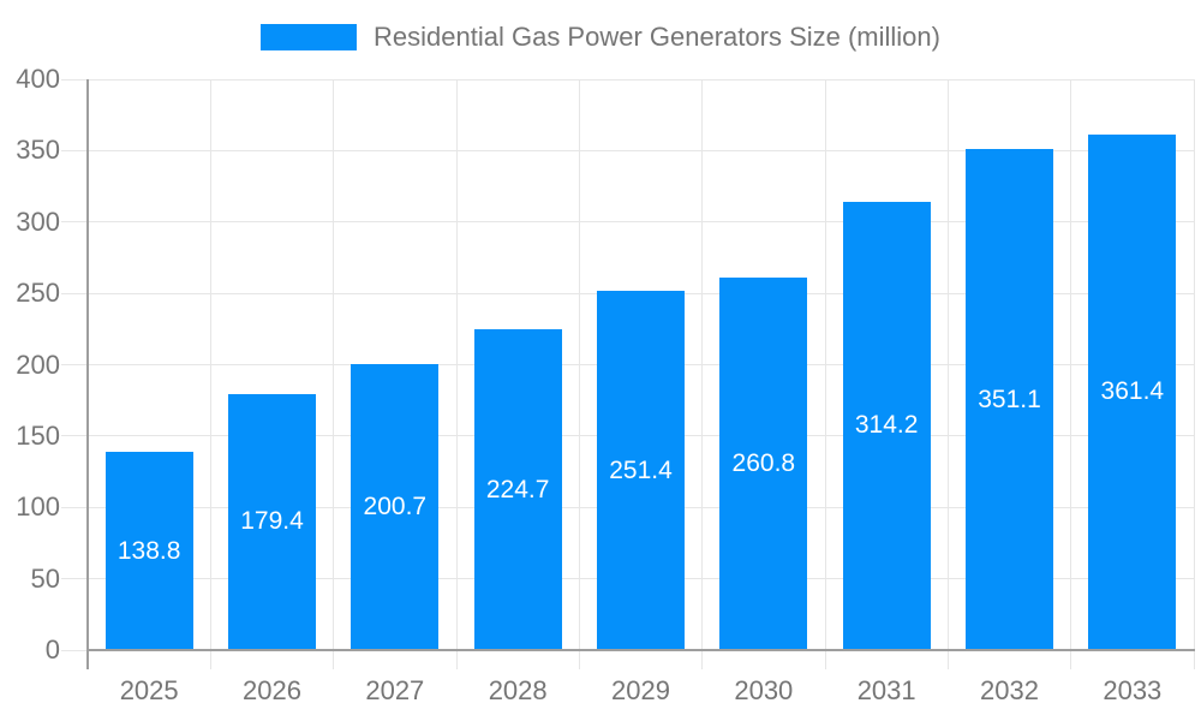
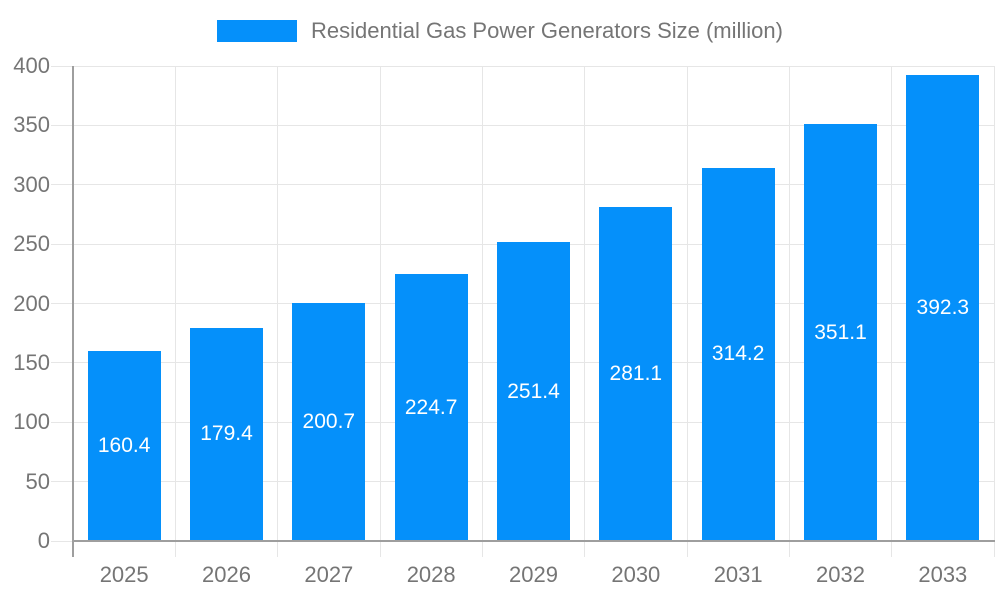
2025: 138.8 -> 160.4
2030: 260.8 -> 281.1
2033: 361.4 -> 392.3
